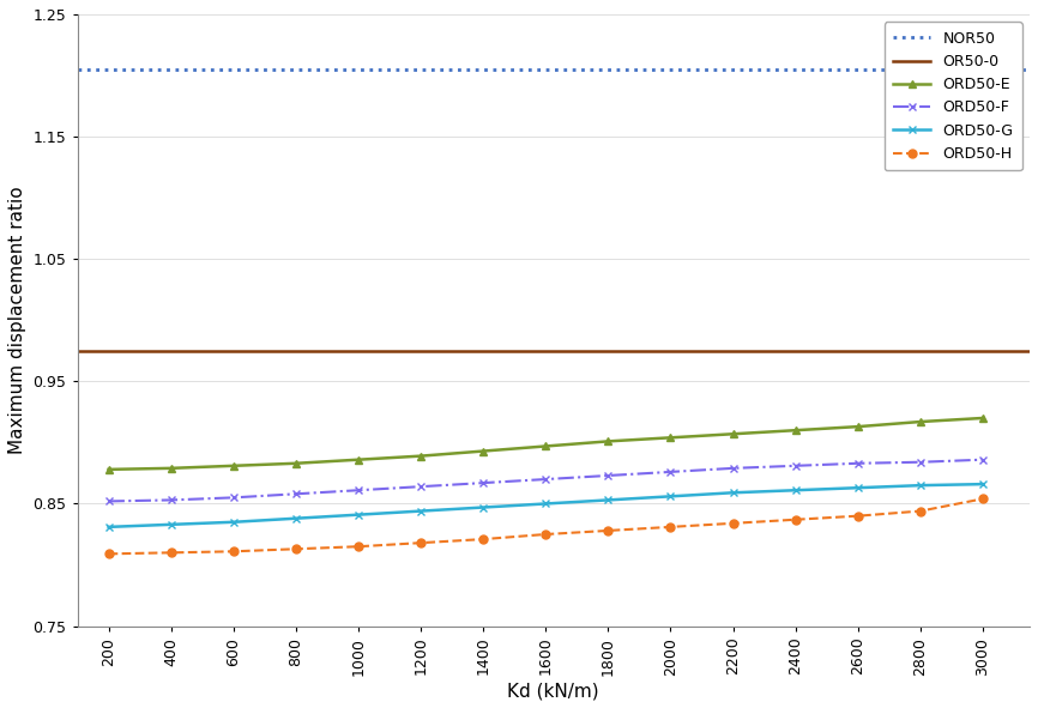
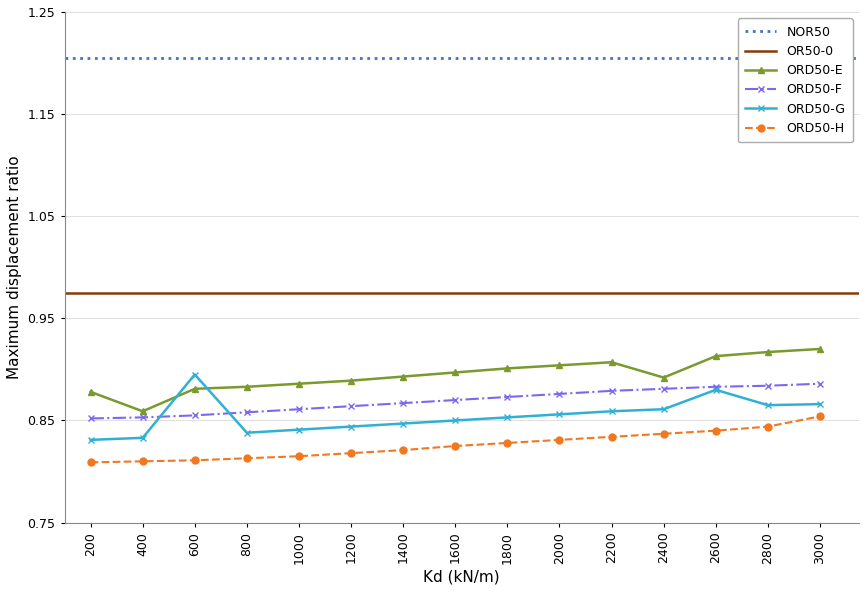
ORD50-E/400: 0.879 -> 0.859
ORD50-G/600: 0.835 -> 0.895
ORD50-E/2400: 0.910 -> 0.892
ORD50-G/2600: 0.863 -> 0.880
